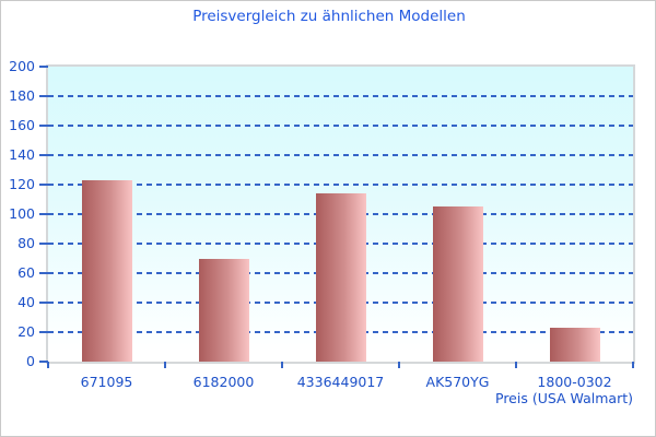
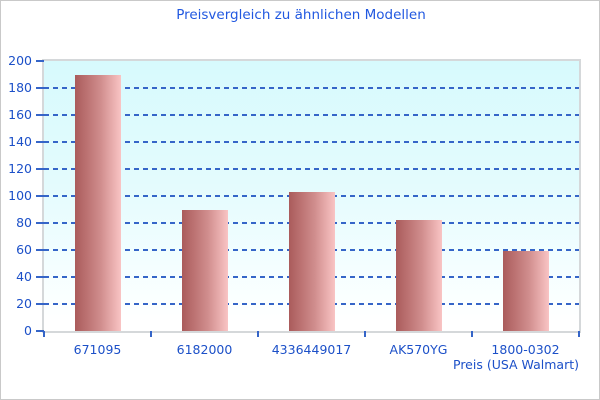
671095: 123 -> 190
6182000: 70 -> 90
4336449017: 114 -> 103
AK570YG: 105 -> 82
1800-0302: 23 -> 59
